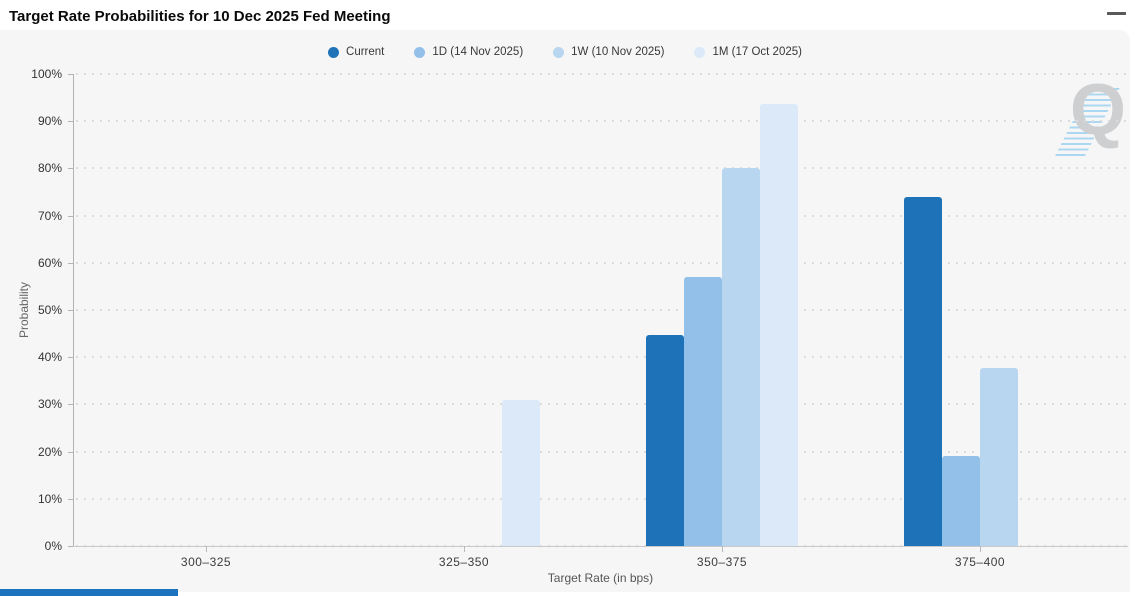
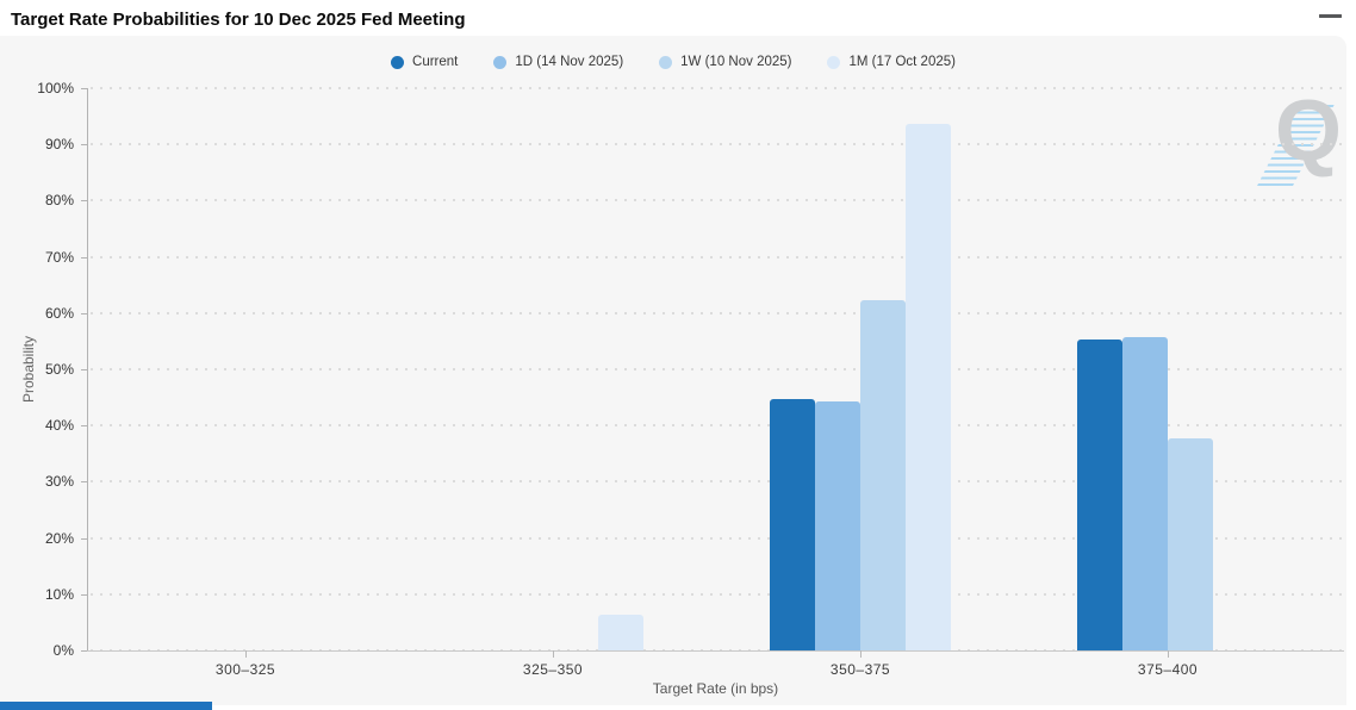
1M (17 Oct 2025)/325–350: 31% -> 6%
1D (14 Nov 2025)/350–375: 57% -> 44%
1W (10 Nov 2025)/350–375: 80% -> 62%
Current/375–400: 74% -> 55%
1D (14 Nov 2025)/375–400: 19% -> 56%
